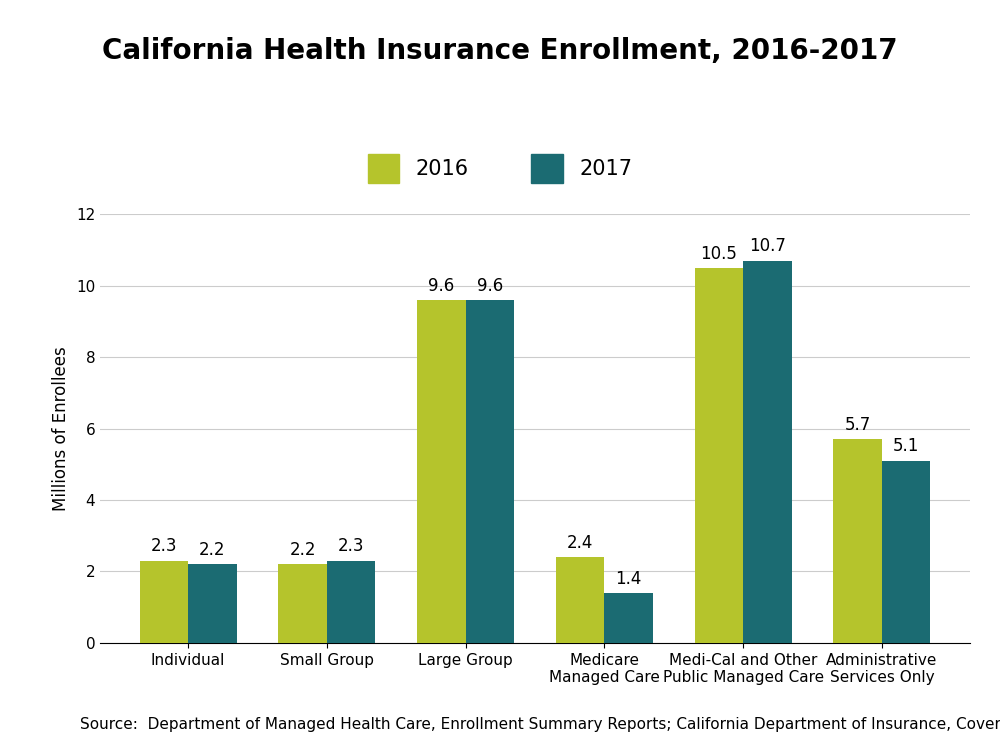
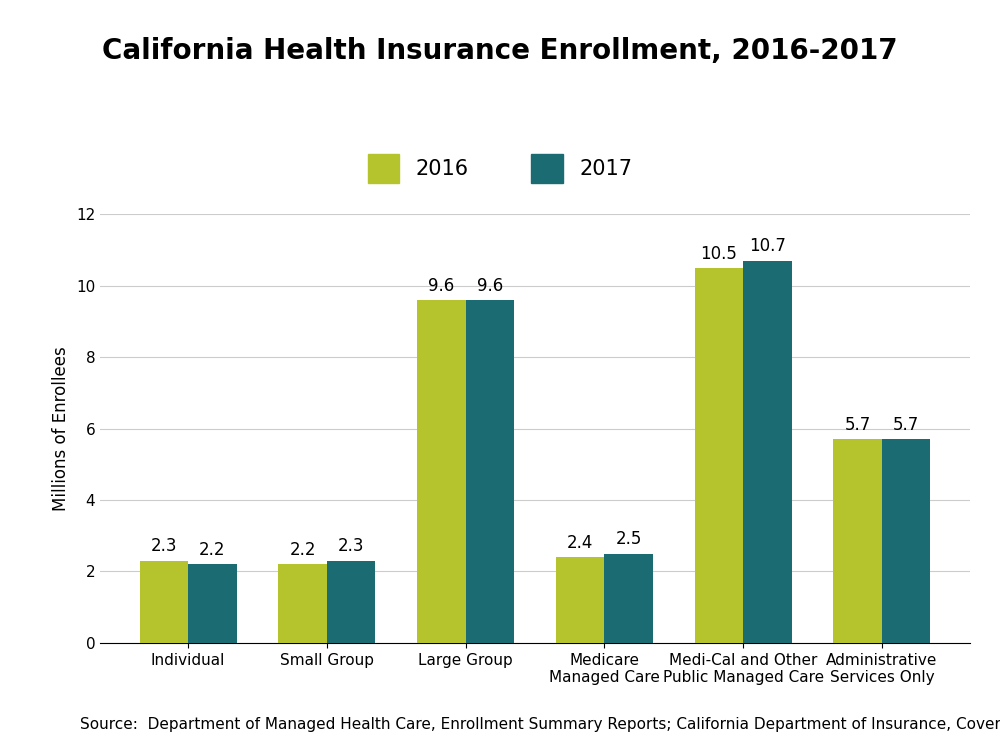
2017/Medicare Managed Care: 1.4 -> 2.5
2017/Administrative Services Only: 5.1 -> 5.7
